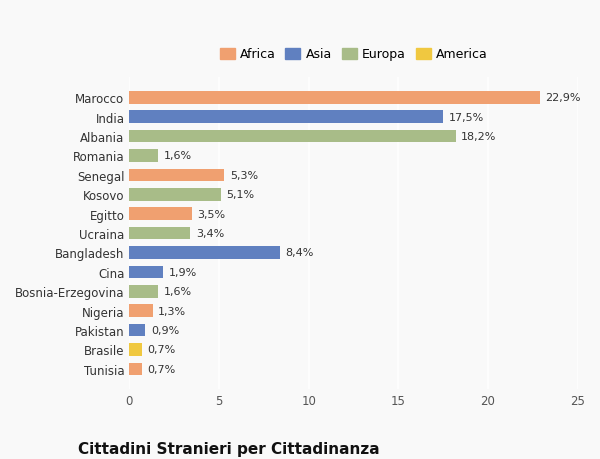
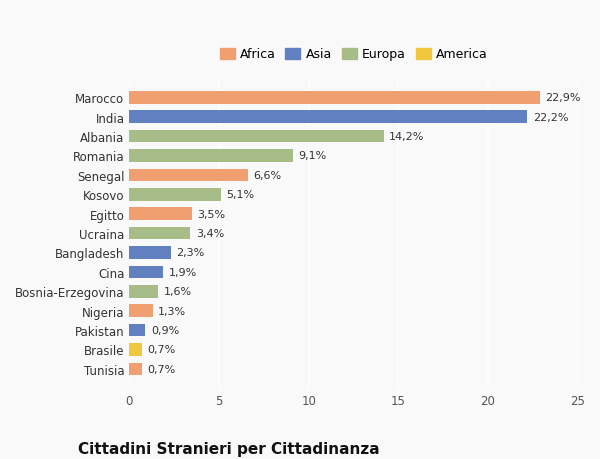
India: 17,5% -> 22,2%
Albania: 18,2% -> 14,2%
Romania: 1,6% -> 9,1%
Senegal: 5,3% -> 6,6%
Bangladesh: 8,4% -> 2,3%
